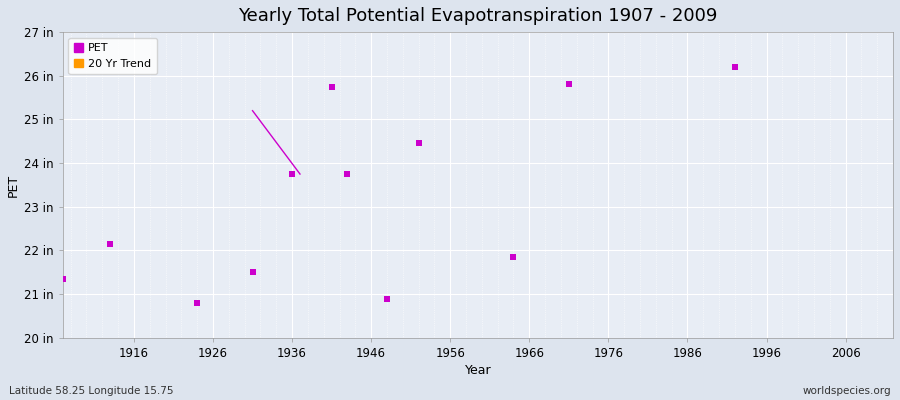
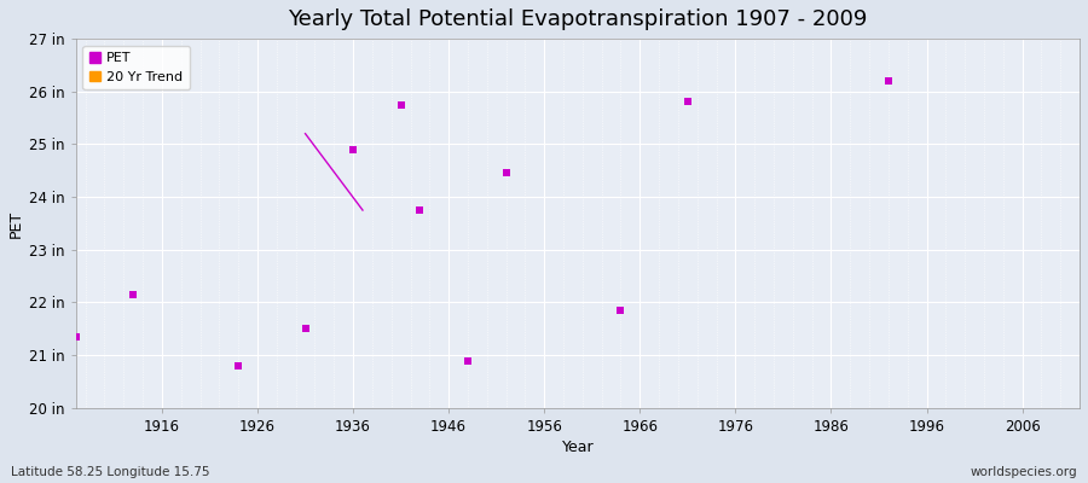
1936: 23.75 in -> 24.90 in
